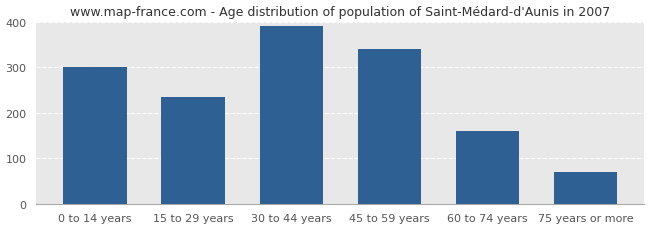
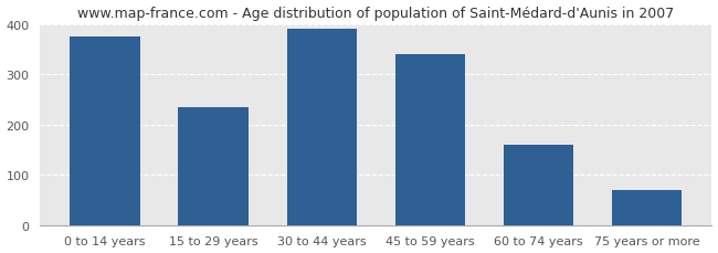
0 to 14 years: 300 -> 375
